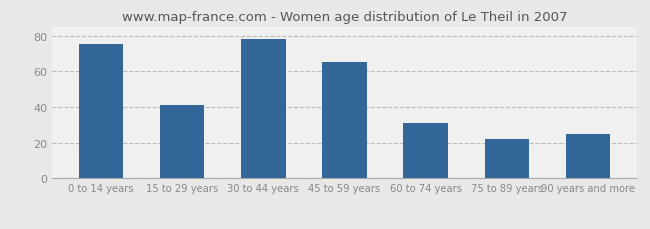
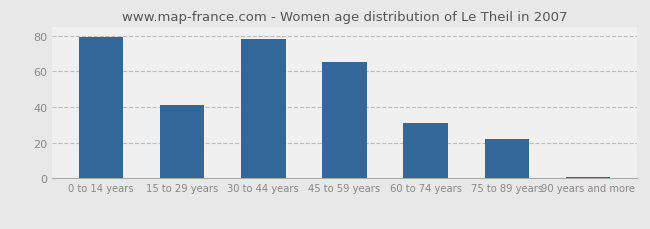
0 to 14 years: 75 -> 79
90 years and more: 25 -> 1
